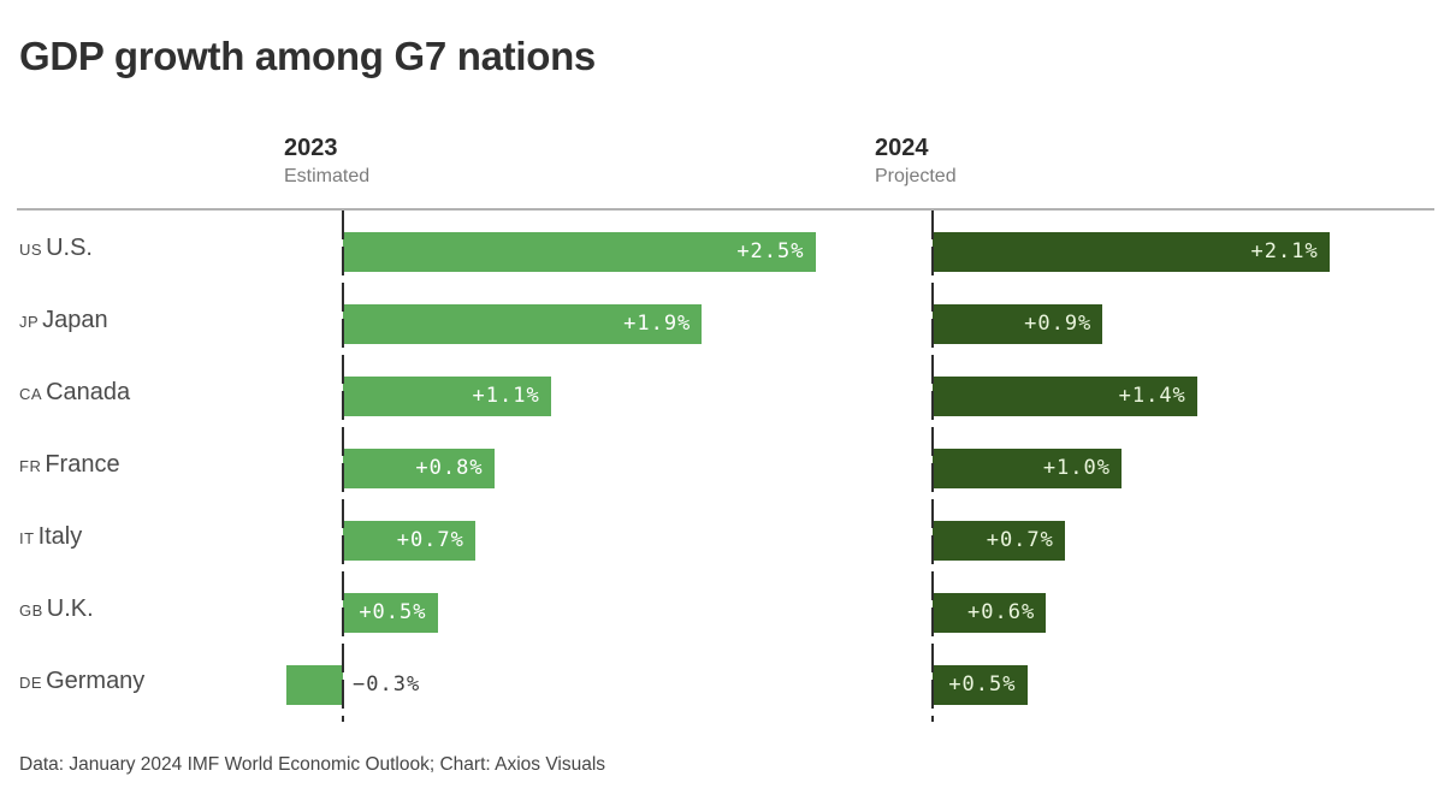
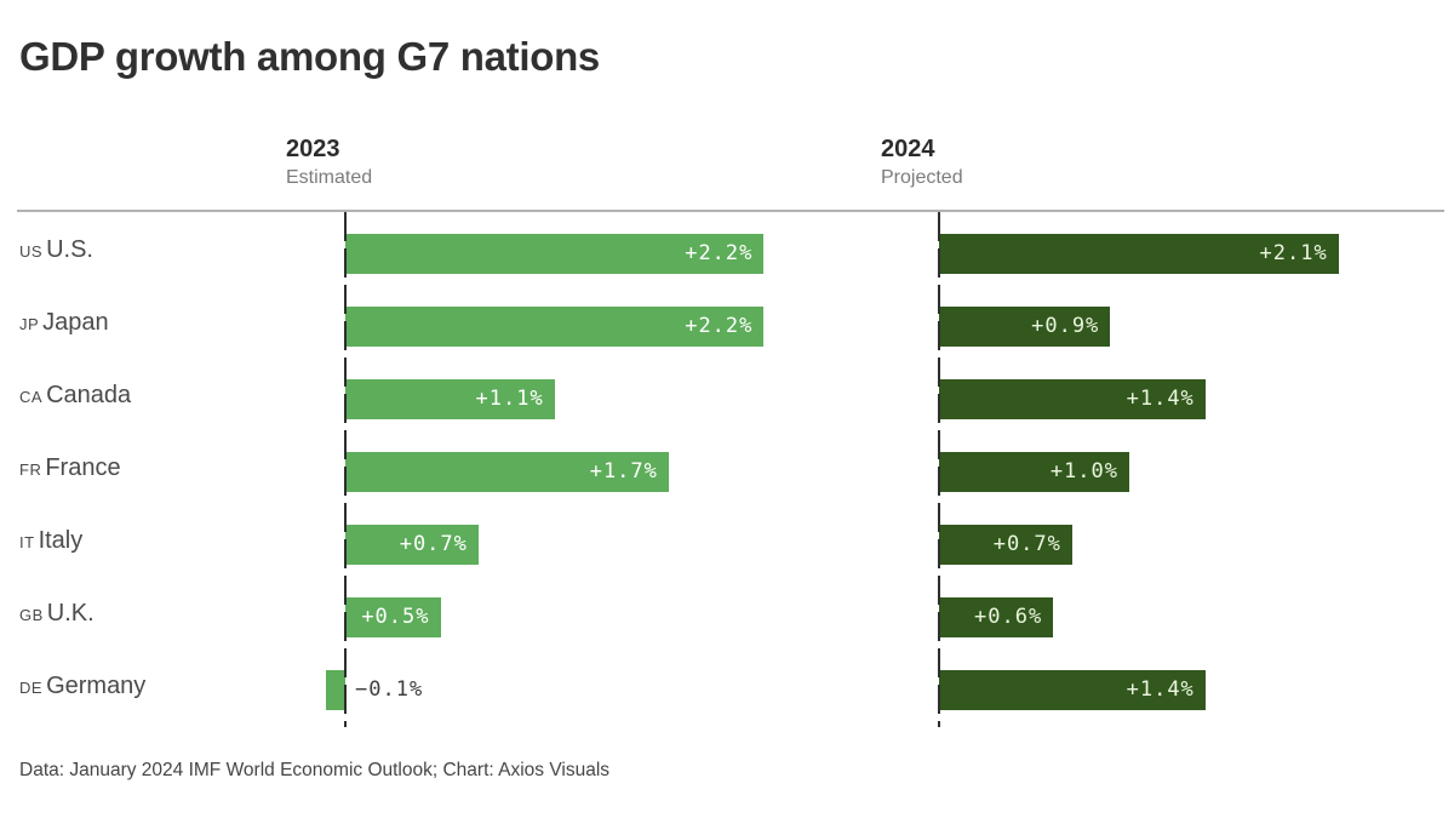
2023 Estimated/U.S.: +2.5% -> +2.2%
2023 Estimated/Japan: +1.9% -> +2.2%
2023 Estimated/France: +0.8% -> +1.7%
2023 Estimated/Germany: −0.3% -> −0.1%
2024 Projected/Germany: +0.5% -> +1.4%
